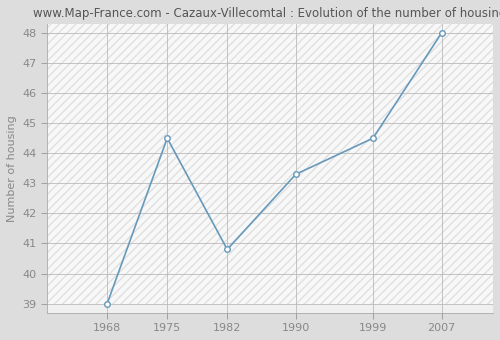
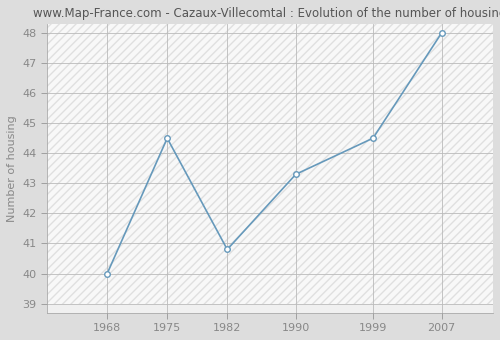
1968: 39.0 -> 40.0
